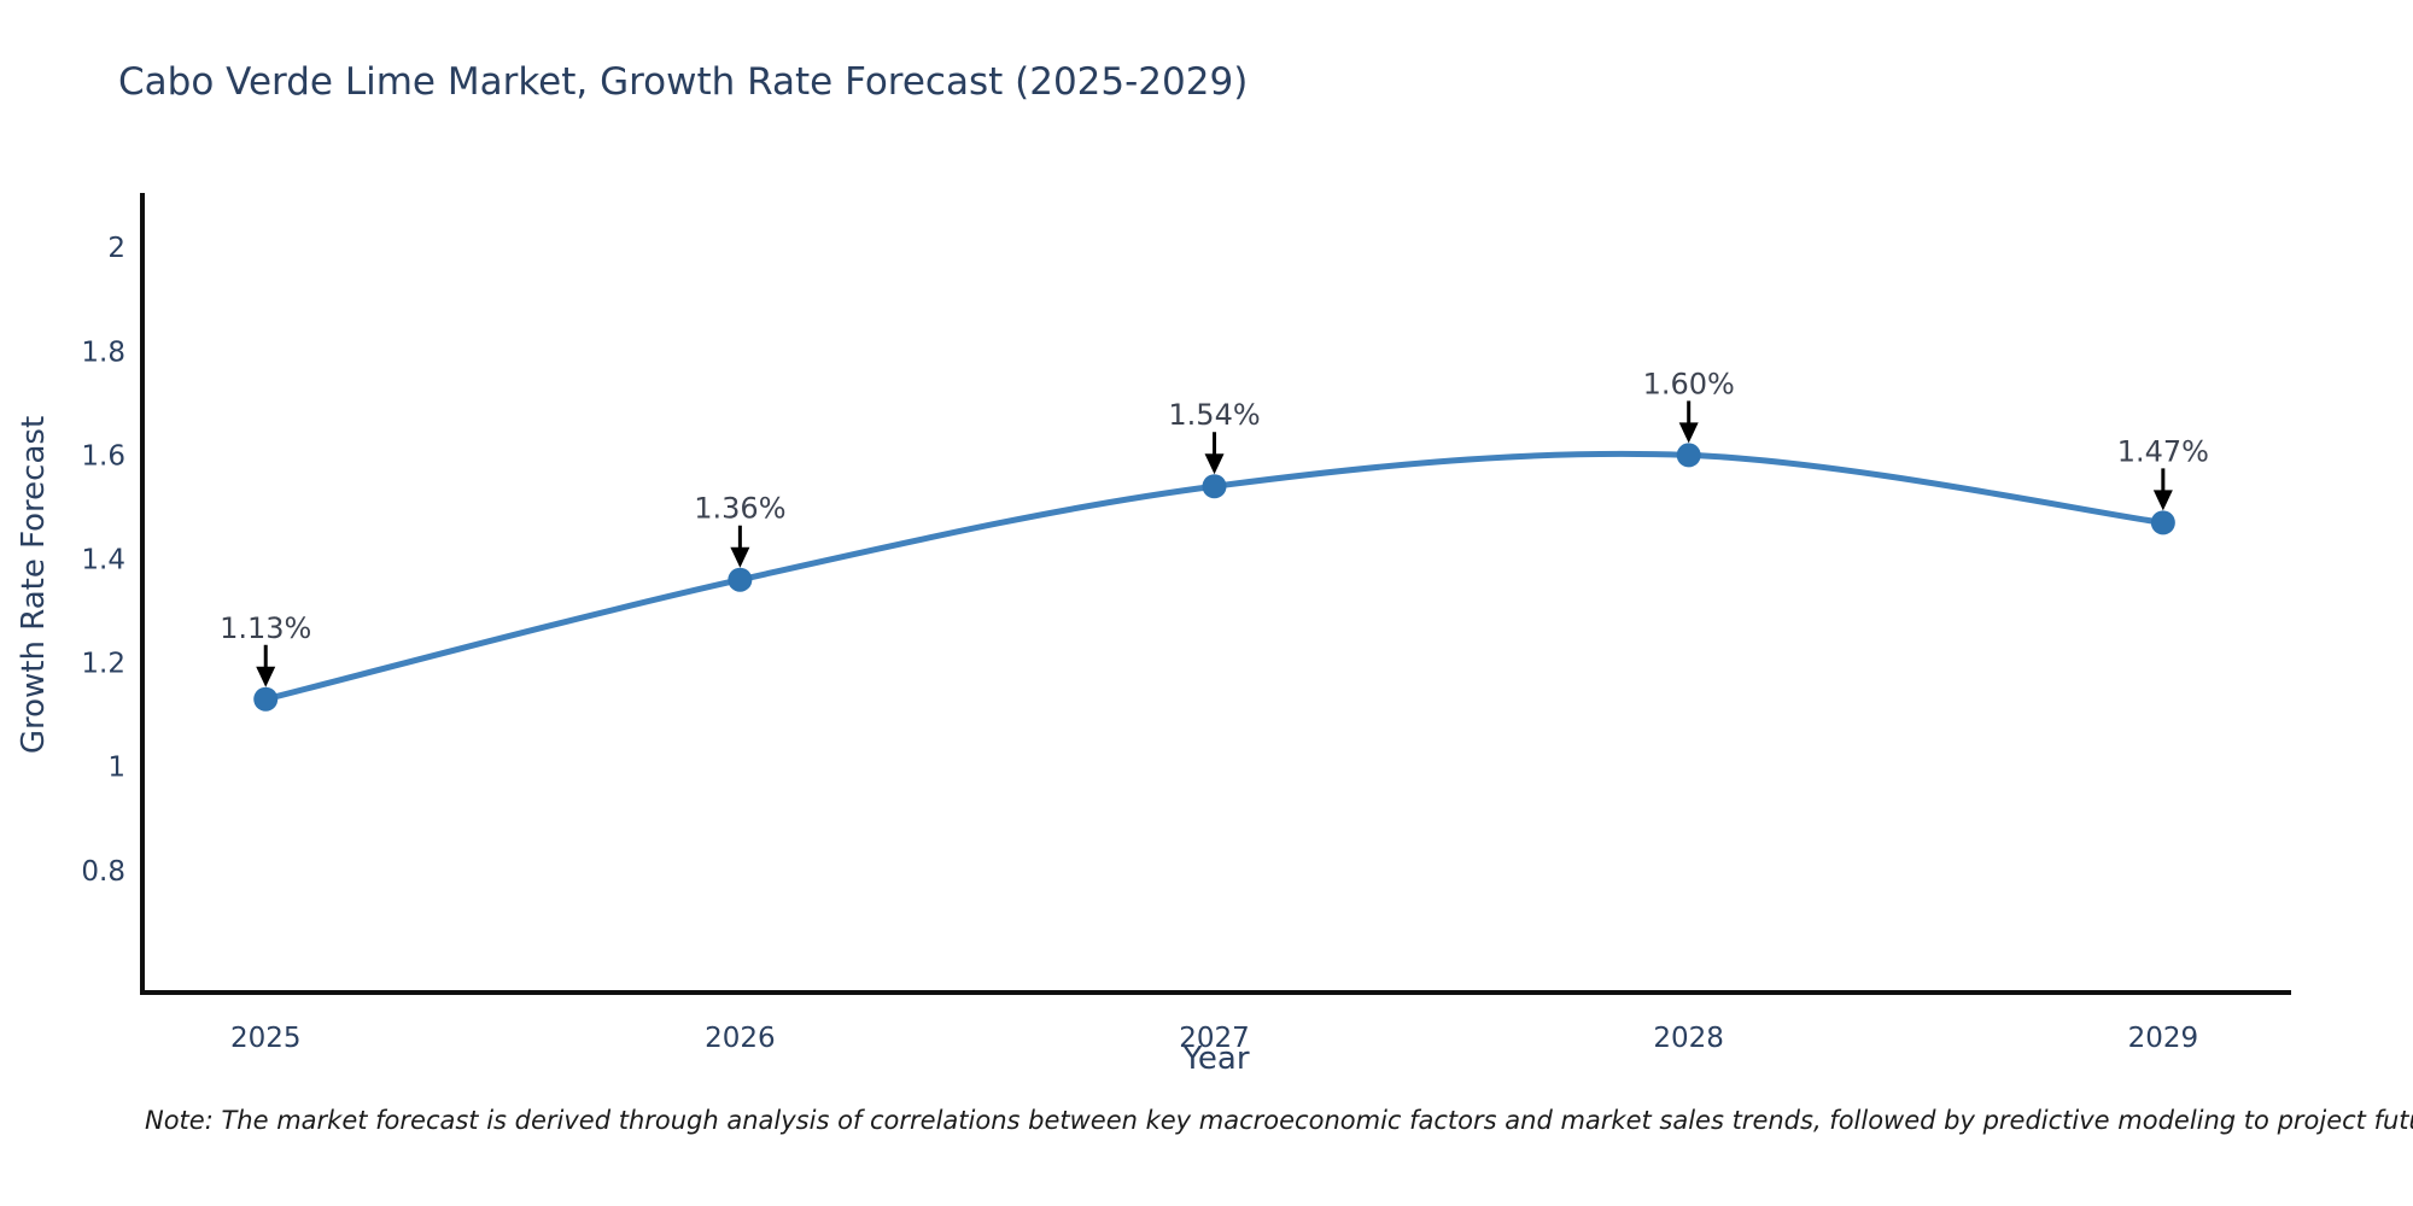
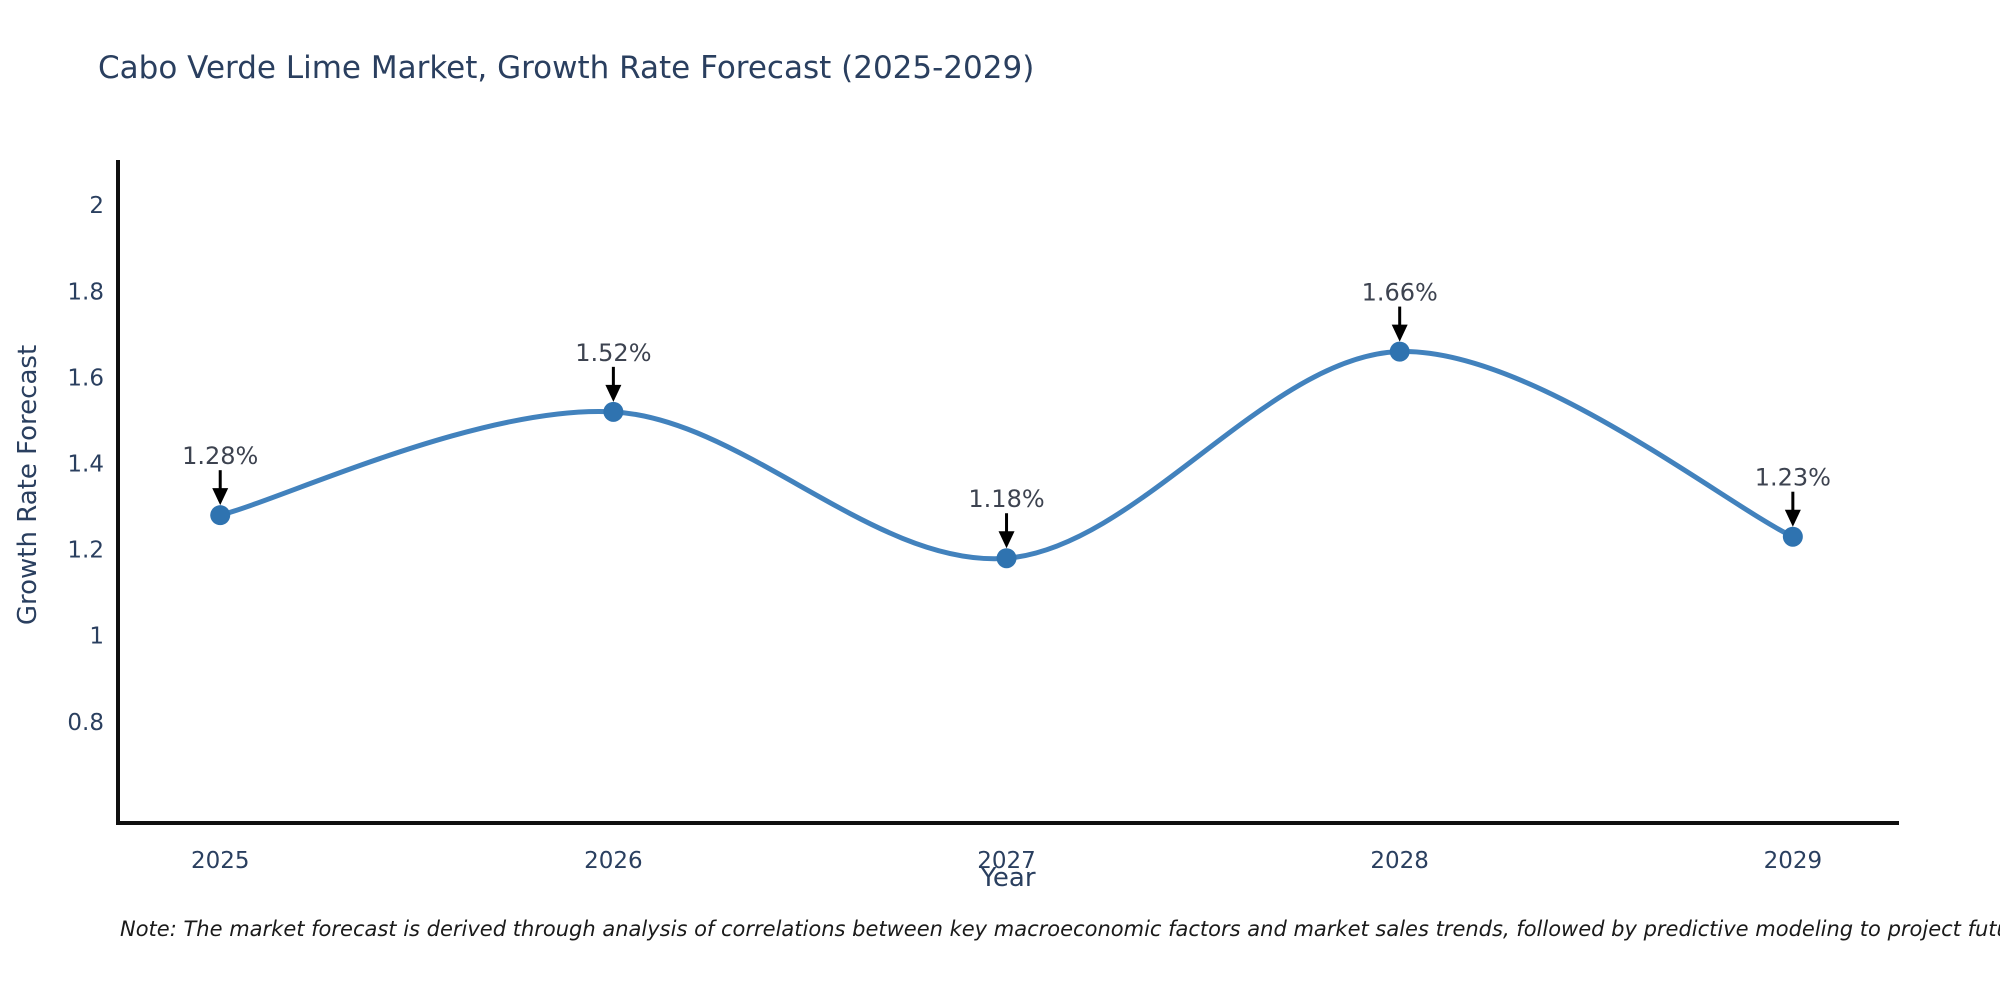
2025: 1.13% -> 1.28%
2026: 1.36% -> 1.52%
2027: 1.54% -> 1.18%
2028: 1.60% -> 1.66%
2029: 1.47% -> 1.23%
